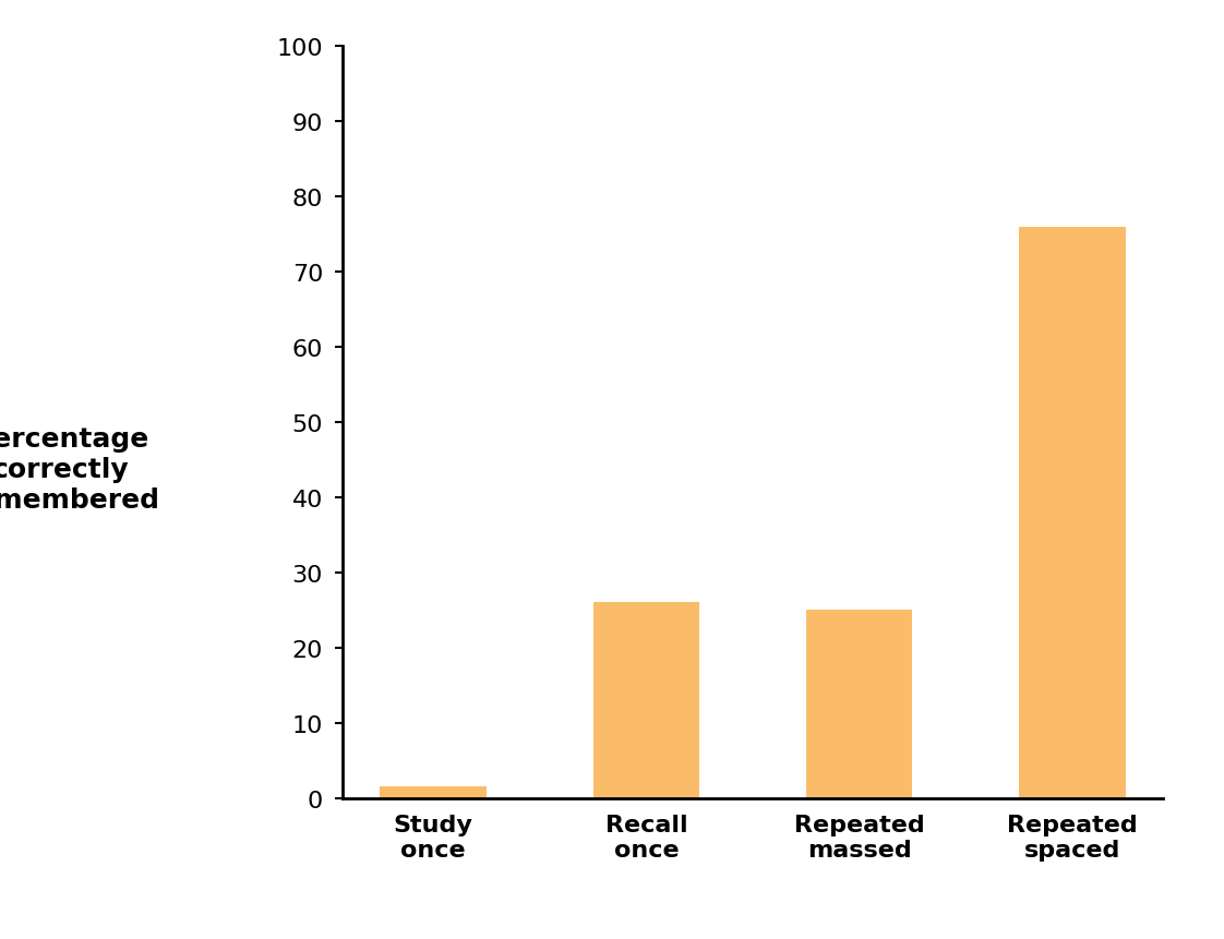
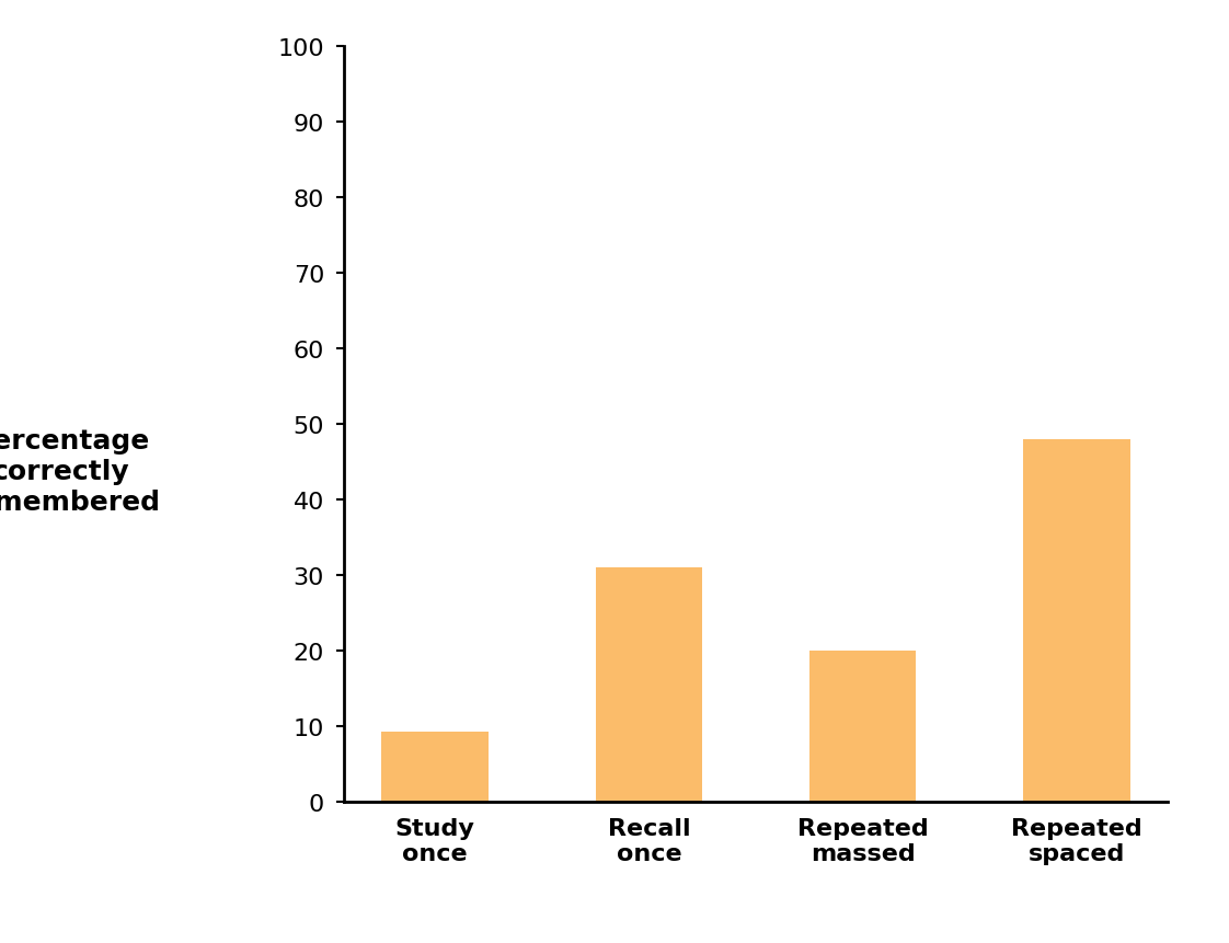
Study once: 1.5 -> 9.2
Recall once: 26.0 -> 31.0
Repeated massed: 25.0 -> 20.0
Repeated spaced: 76.0 -> 48.0
